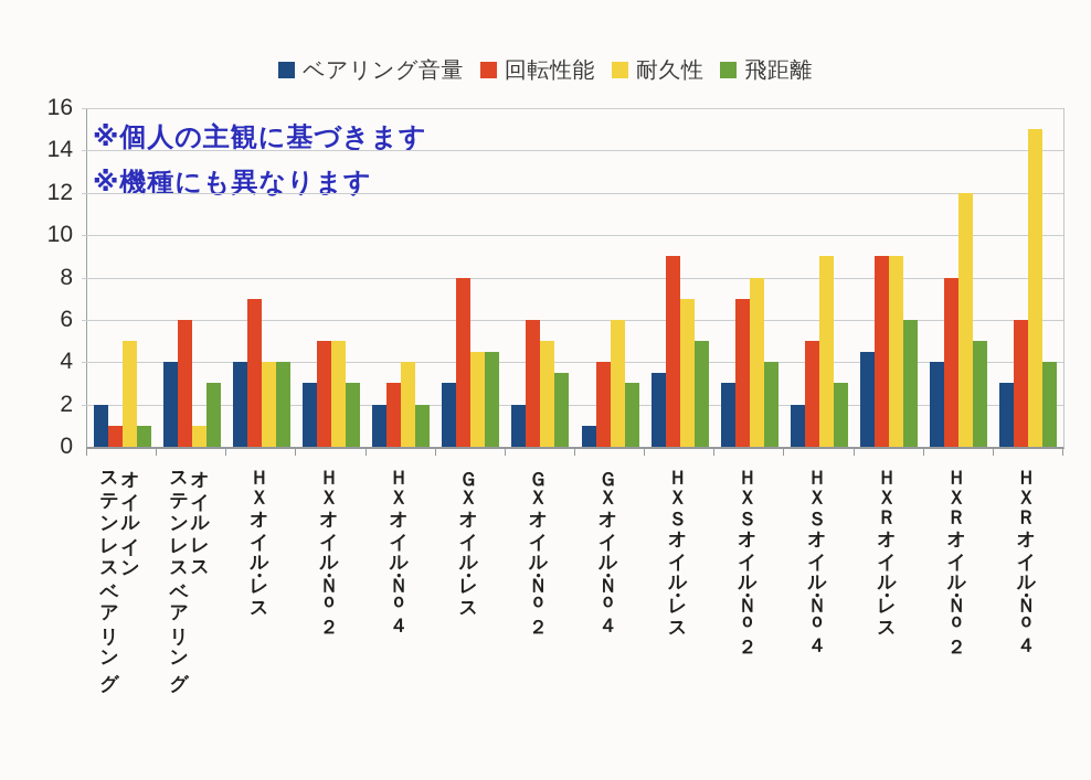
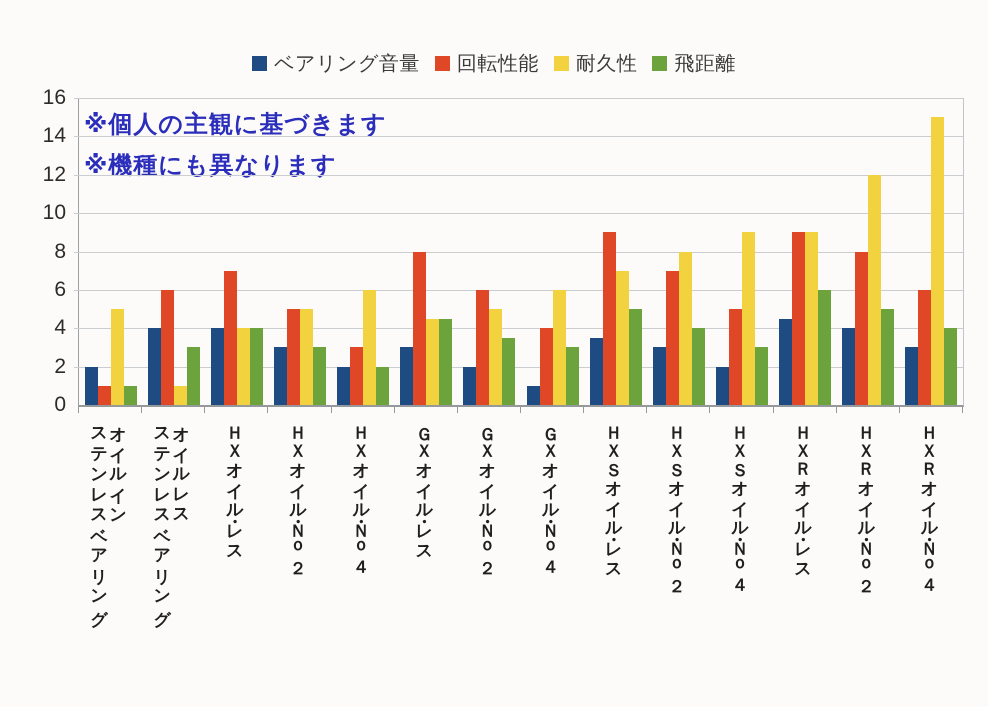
耐久性/ＨＸオイル・Ｎｏ４: 4.0 -> 6.0
